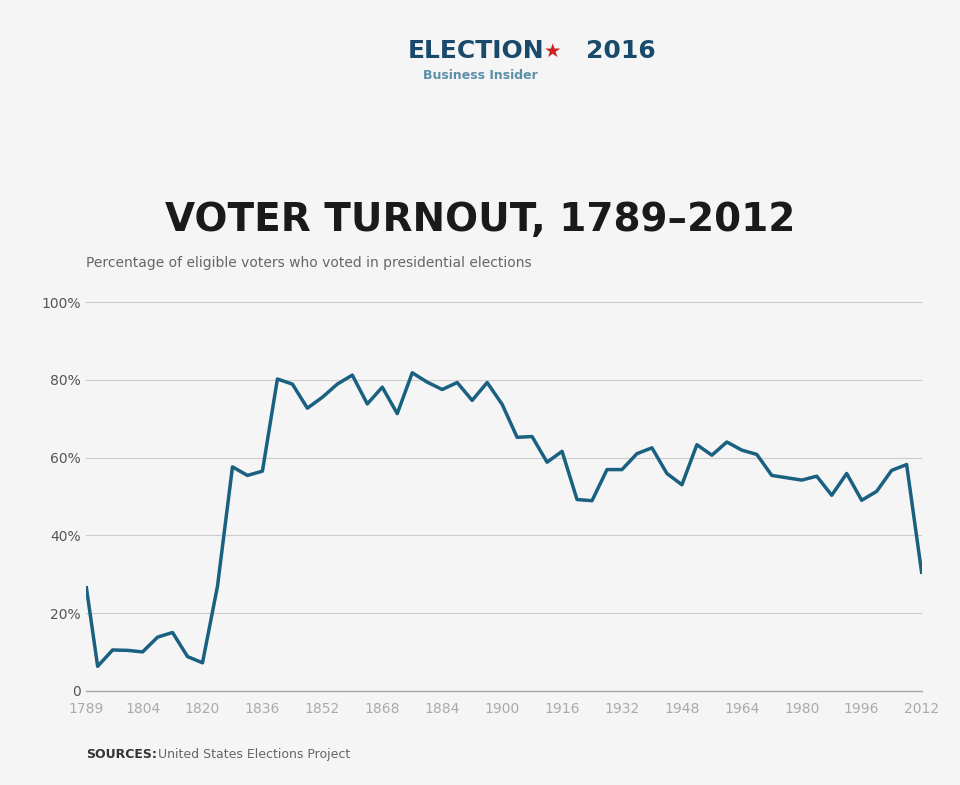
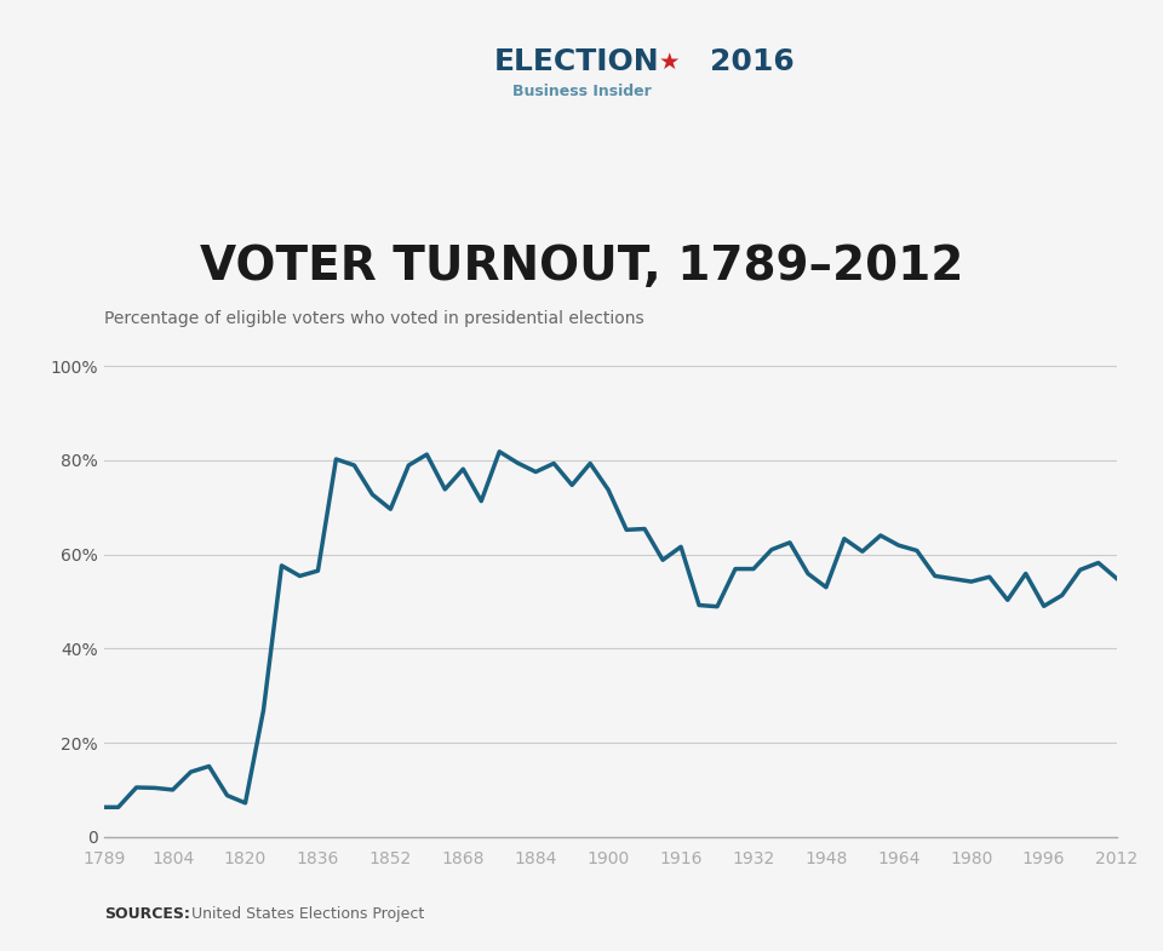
1789: 26.5% -> 6.3%
1852: 75.5% -> 69.6%
2012: 30.5% -> 54.9%
